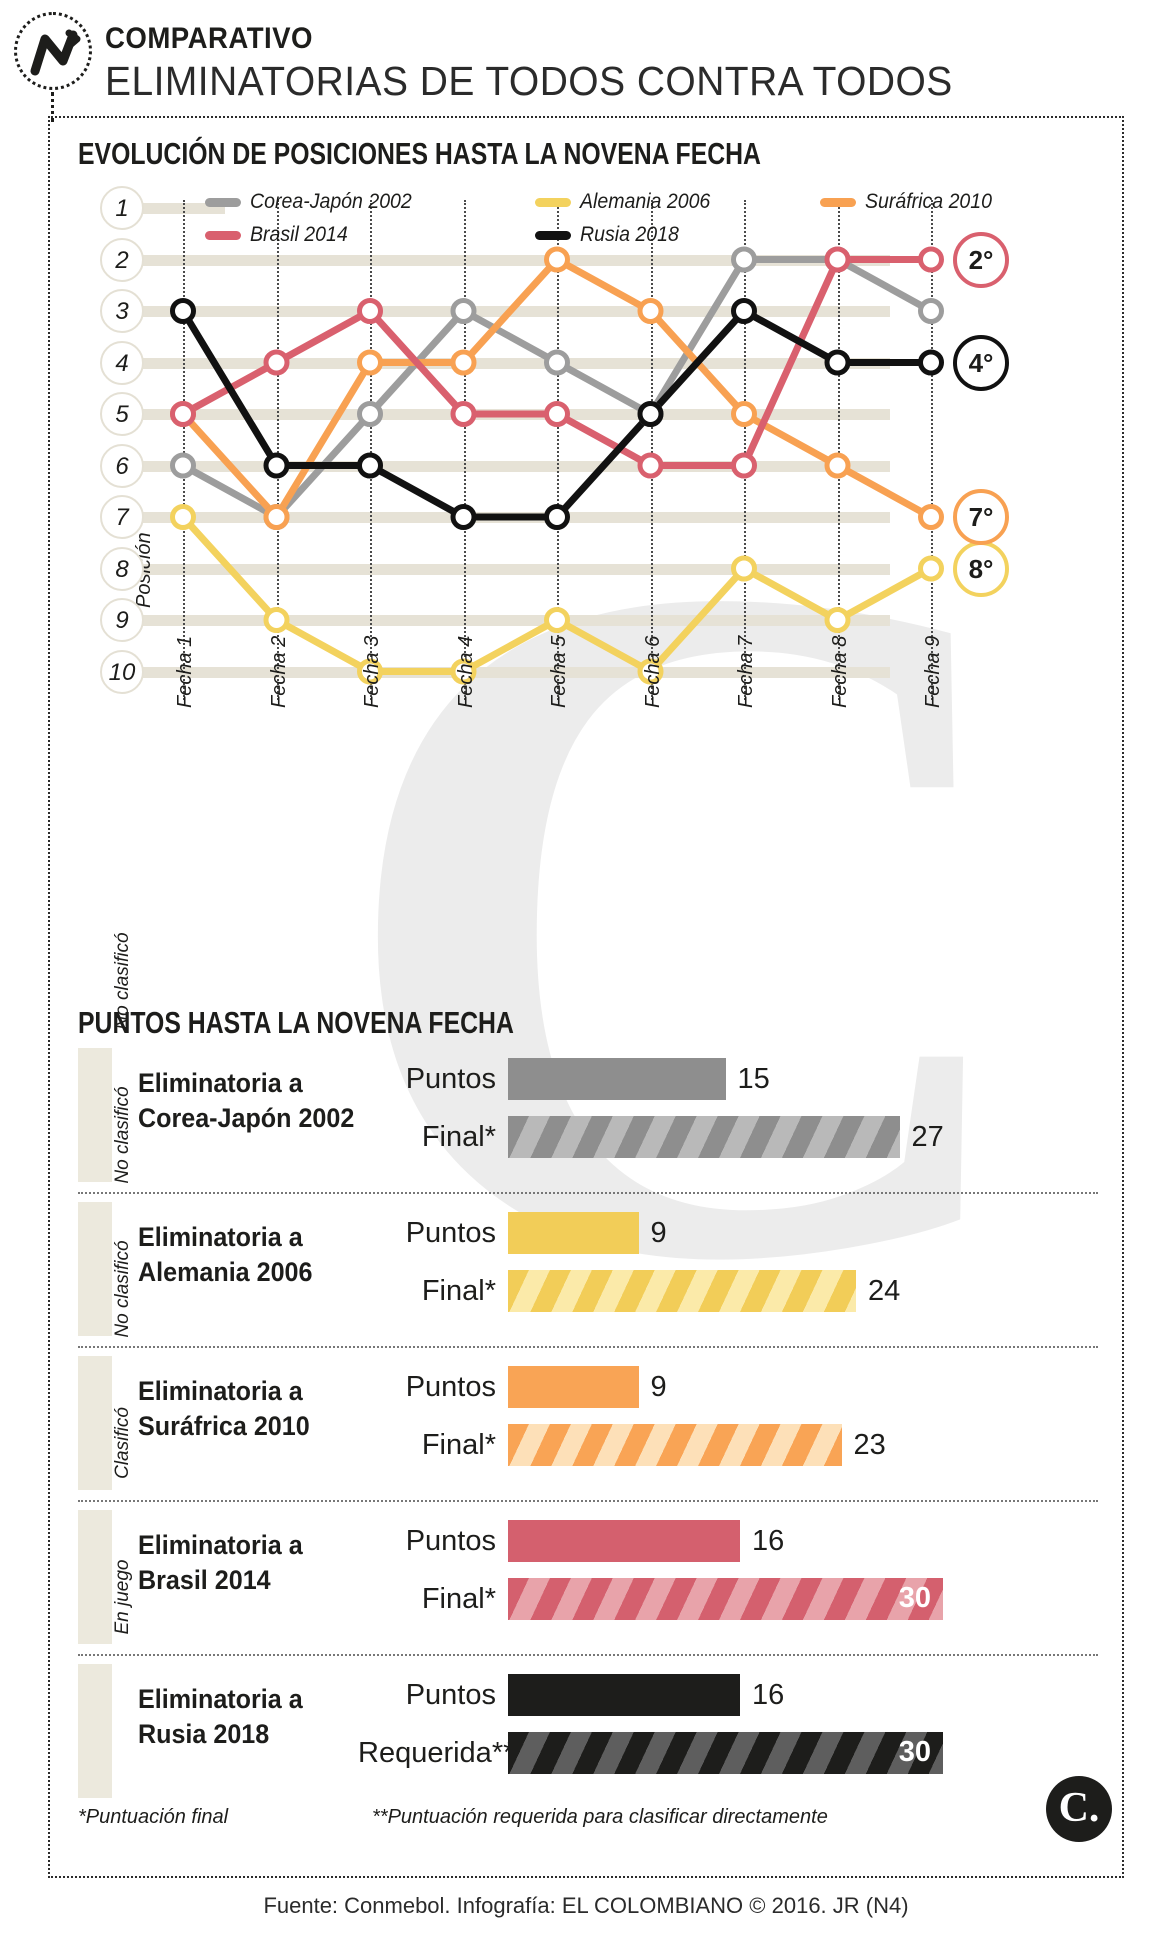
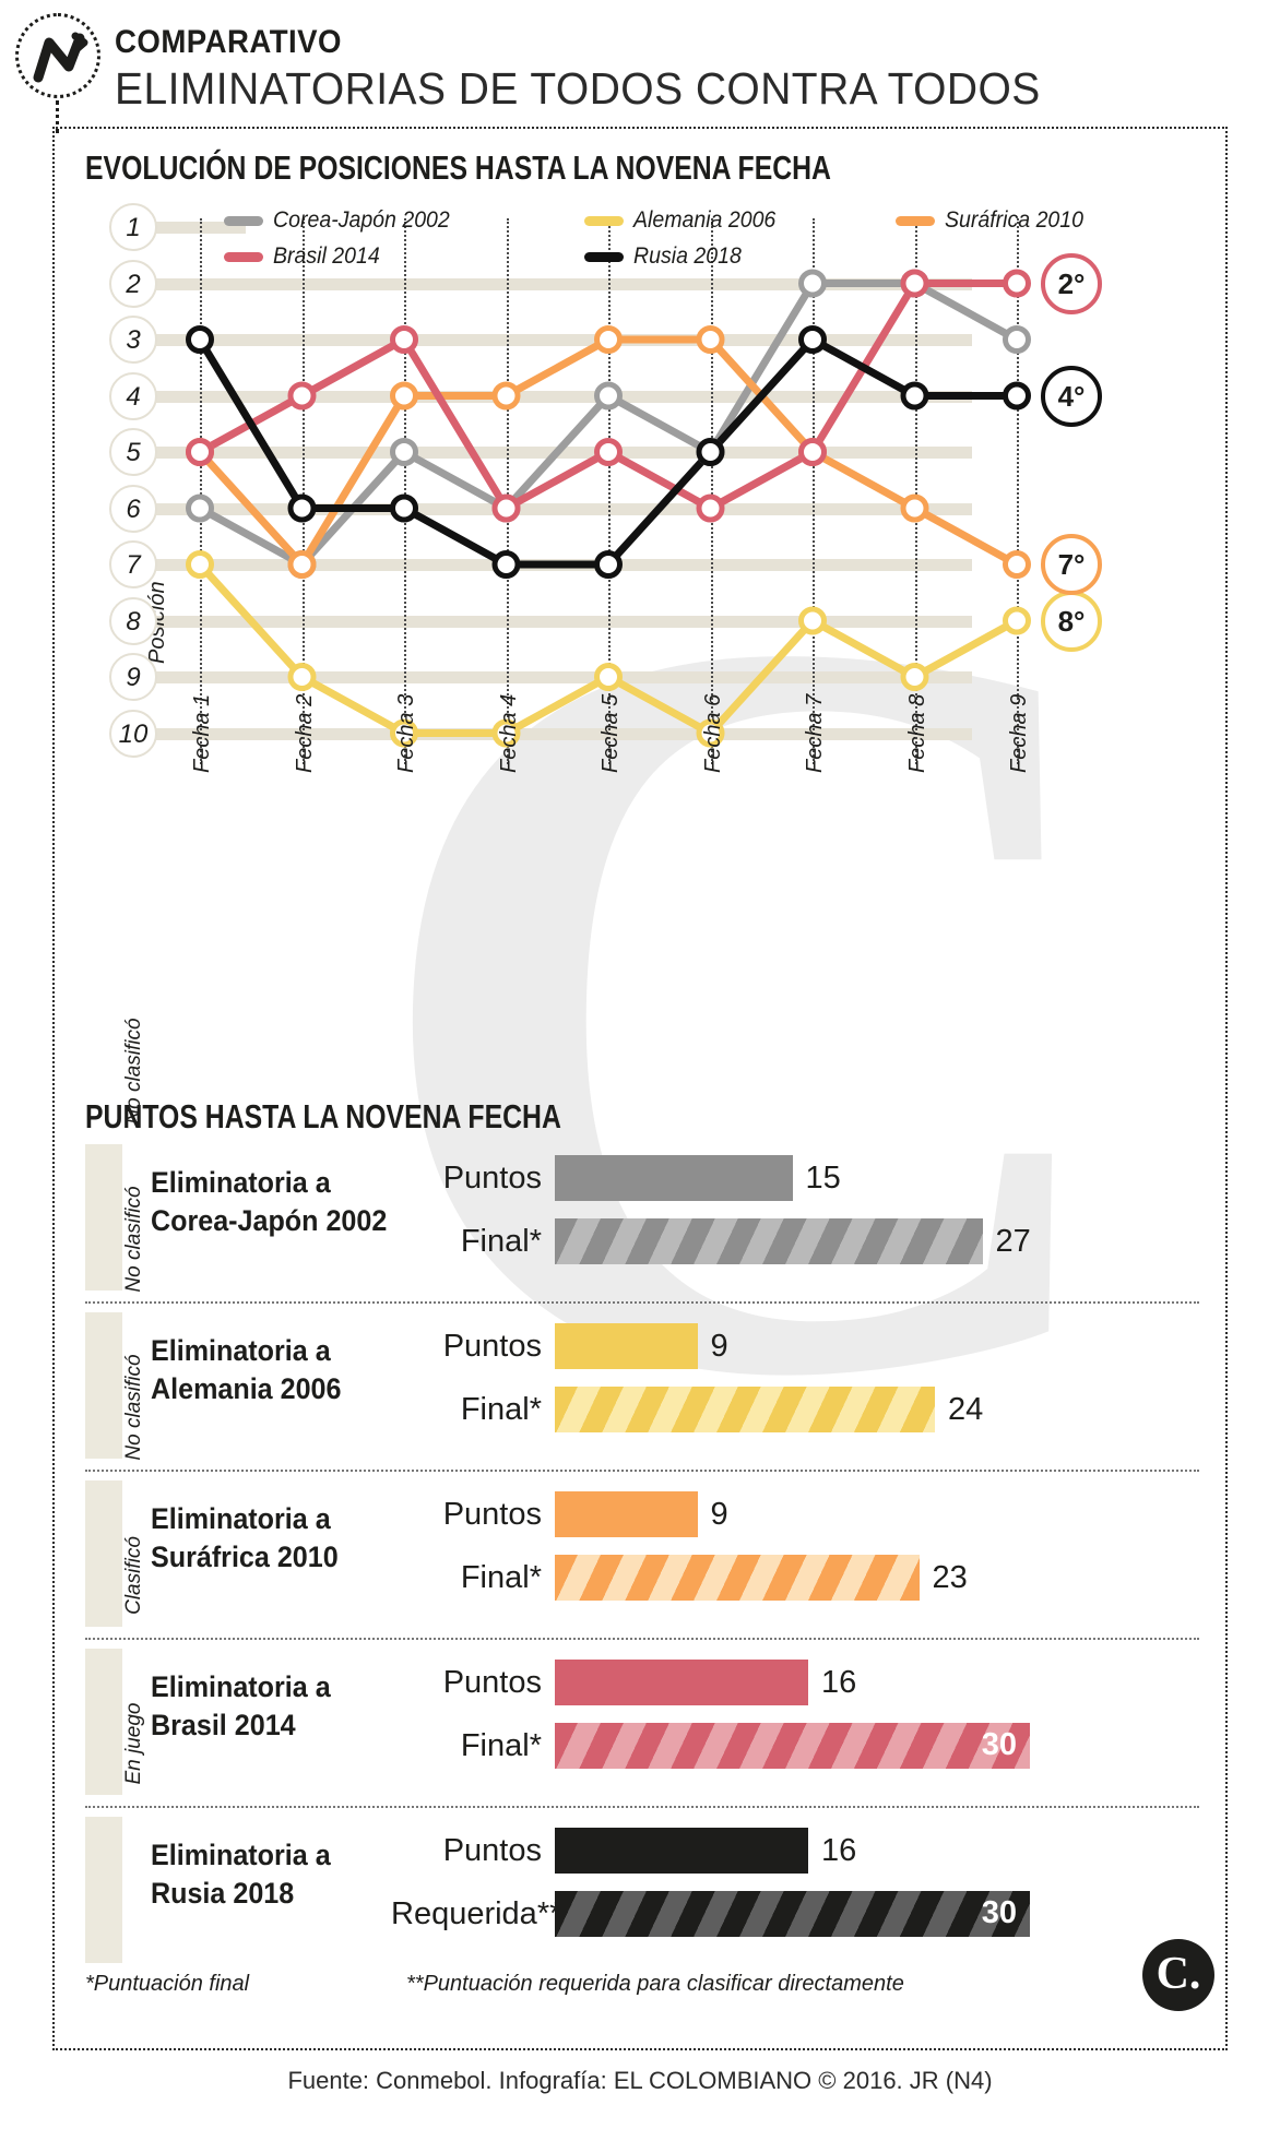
Corea-Japón 2002/Fecha 4: 3 -> 6
Brasil 2014/Fecha 4: 5 -> 6
Suráfrica 2010/Fecha 5: 2 -> 3
Brasil 2014/Fecha 7: 6 -> 5
